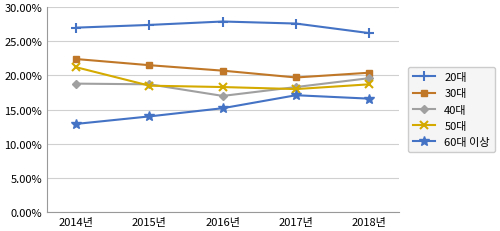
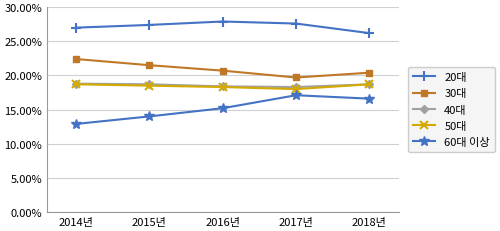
50대/2014년: 21.2% -> 18.7%
40대/2016년: 17.0% -> 18.4%
40대/2018년: 19.6% -> 18.7%
